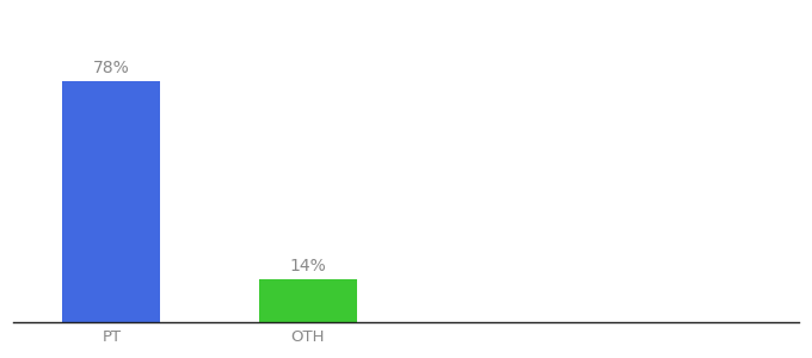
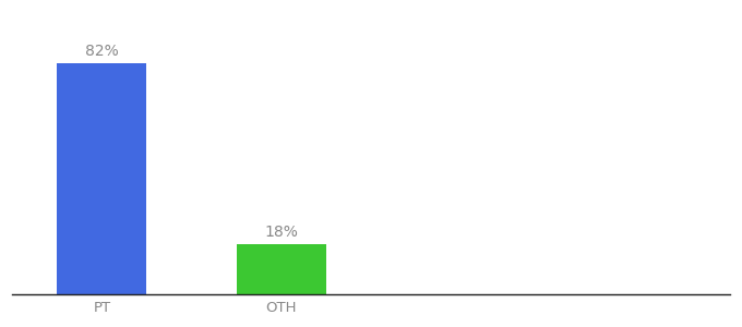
PT: 78% -> 82%
OTH: 14% -> 18%
